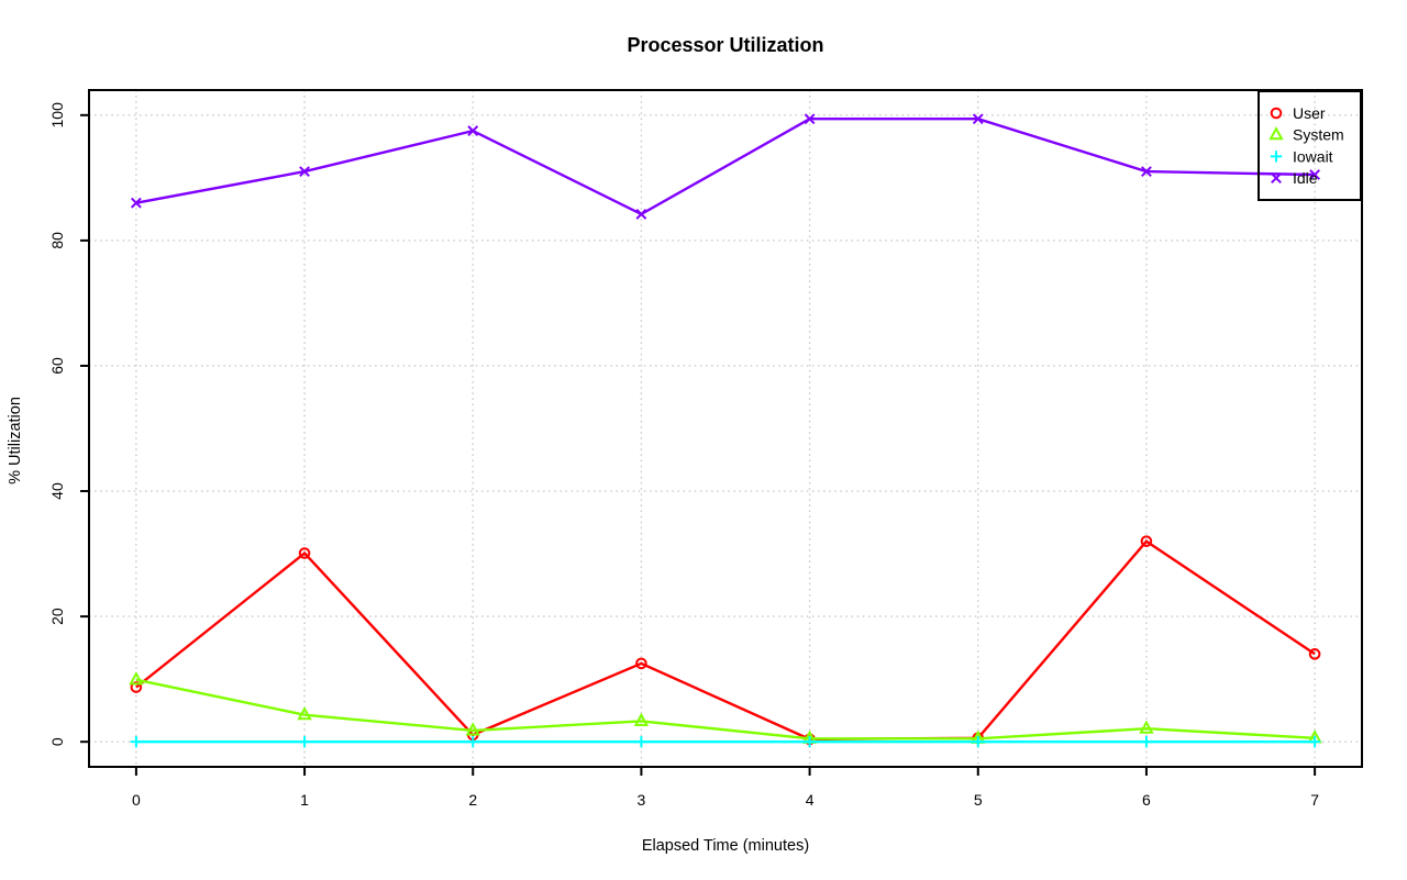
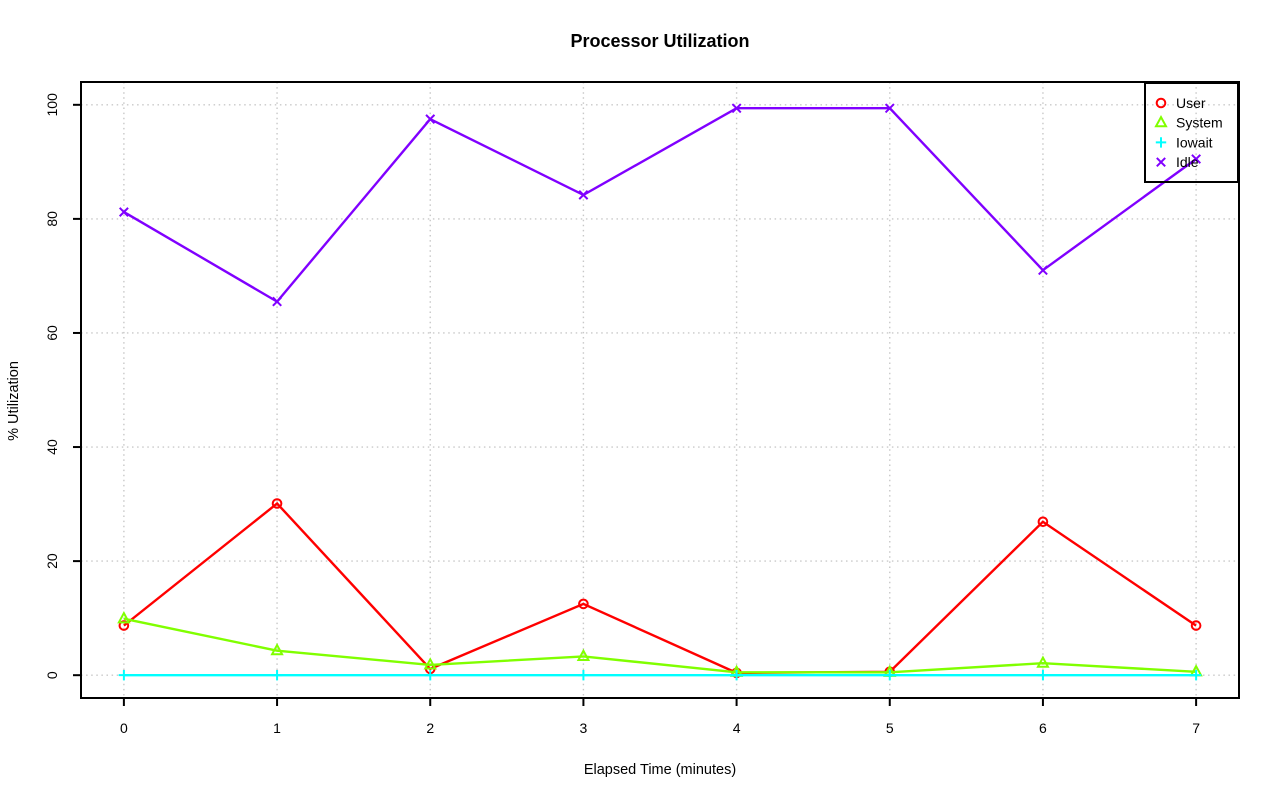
Idle/0: 86 -> 81
Idle/1: 91 -> 66
User/6: 32 -> 27
Idle/6: 91 -> 71
User/7: 14 -> 9
